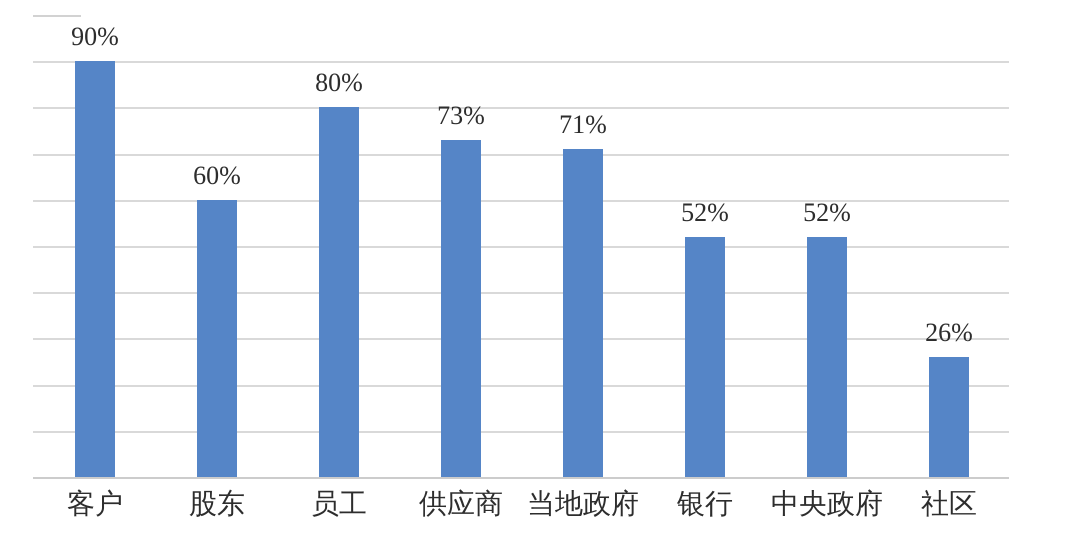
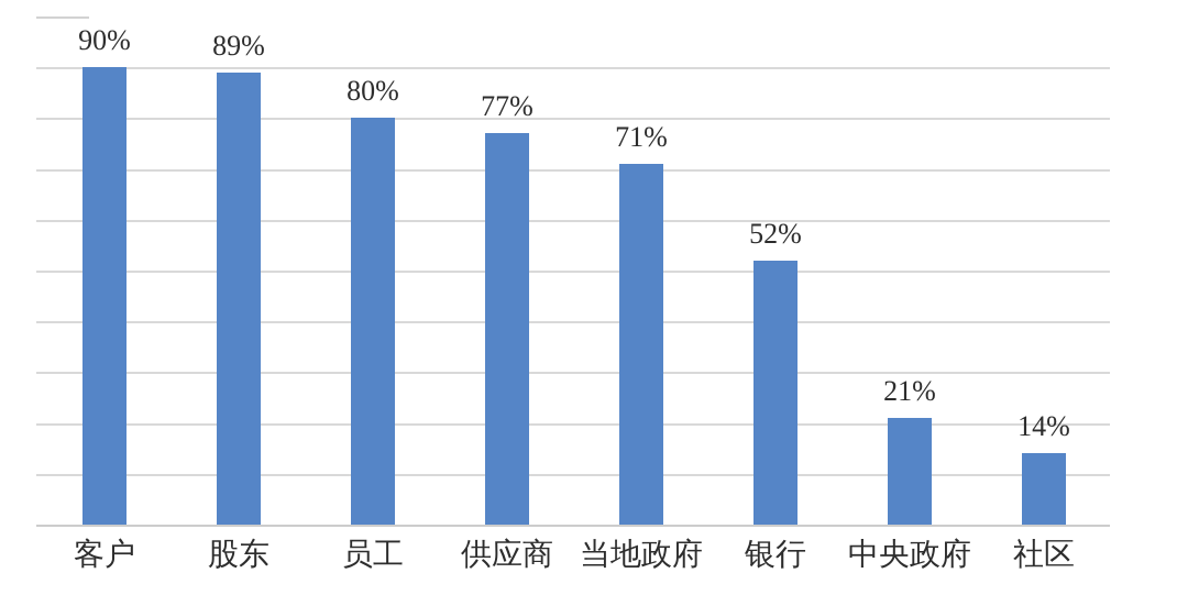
股东: 60% -> 89%
供应商: 73% -> 77%
中央政府: 52% -> 21%
社区: 26% -> 14%
